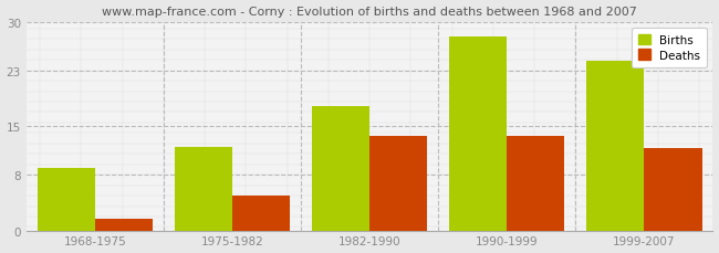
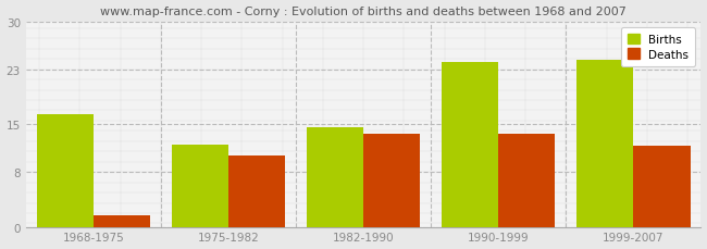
Births/1968-1975: 9.0 -> 16.4
Deaths/1975-1982: 5.0 -> 10.4
Births/1982-1990: 17.8 -> 14.5
Births/1990-1999: 27.8 -> 24.0
